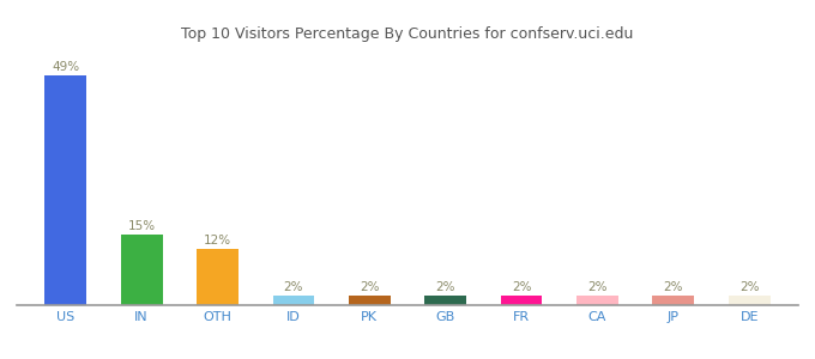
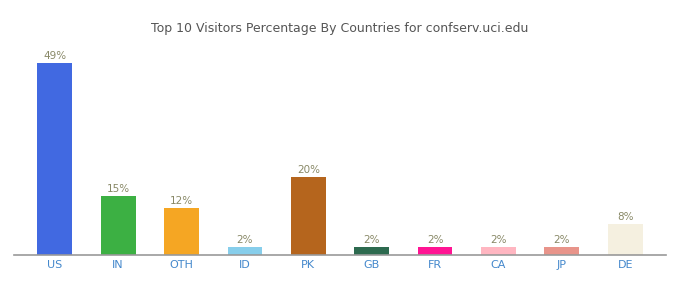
PK: 2% -> 20%
DE: 2% -> 8%
